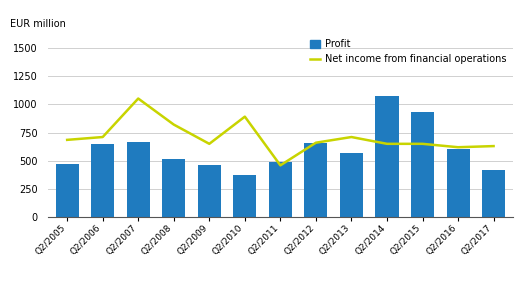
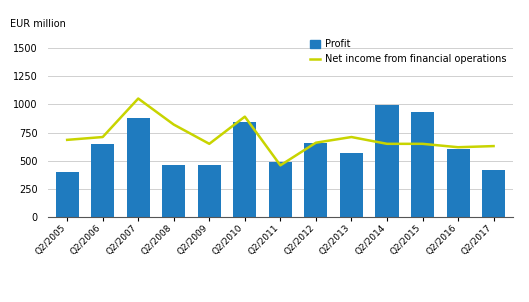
Profit/Q2/2005: 480 -> 400
Profit/Q2/2007: 670 -> 880
Profit/Q2/2008: 520 -> 460
Profit/Q2/2010: 380 -> 840
Profit/Q2/2014: 1080 -> 990
